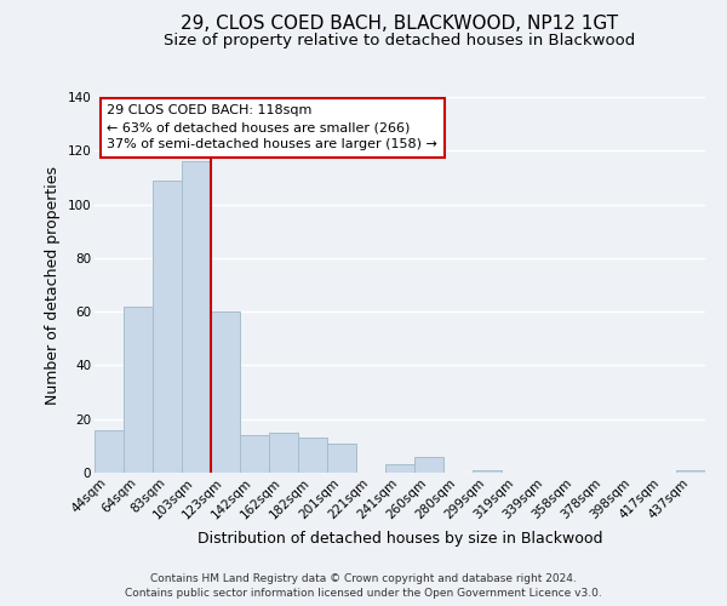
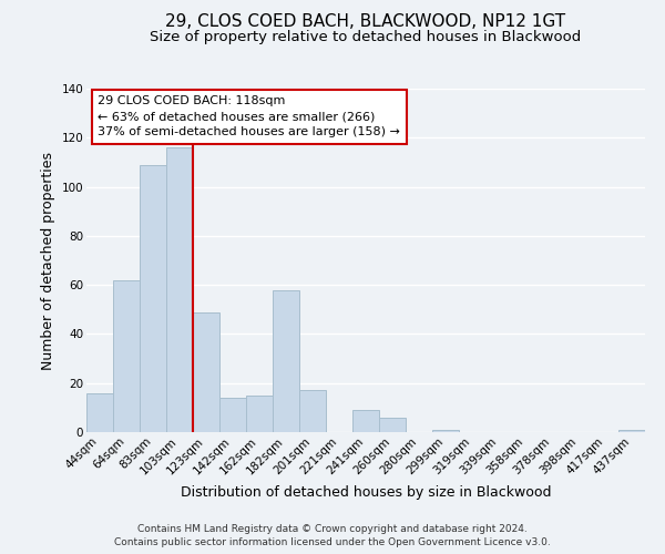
123sqm: 60 -> 49
182sqm: 13 -> 58
201sqm: 11 -> 17
241sqm: 3 -> 9
